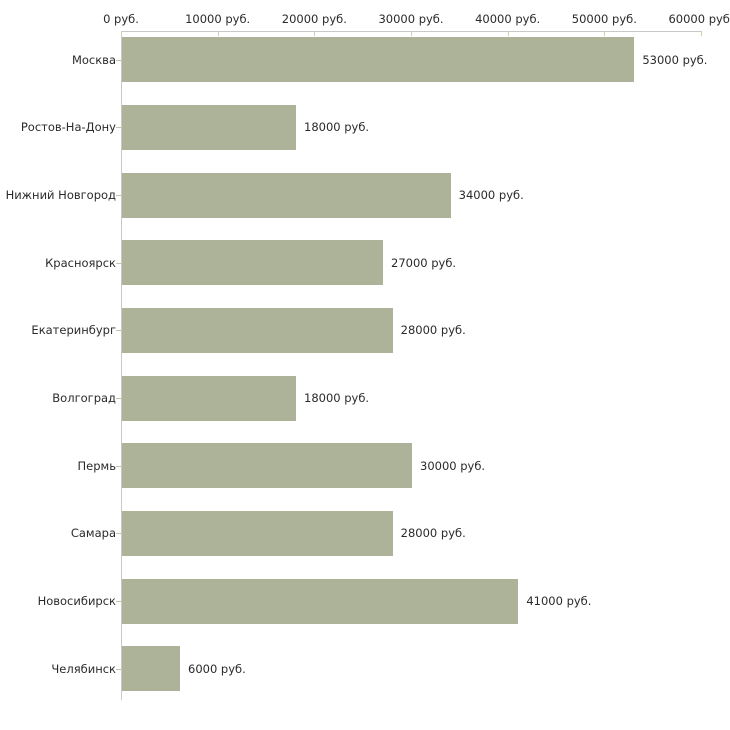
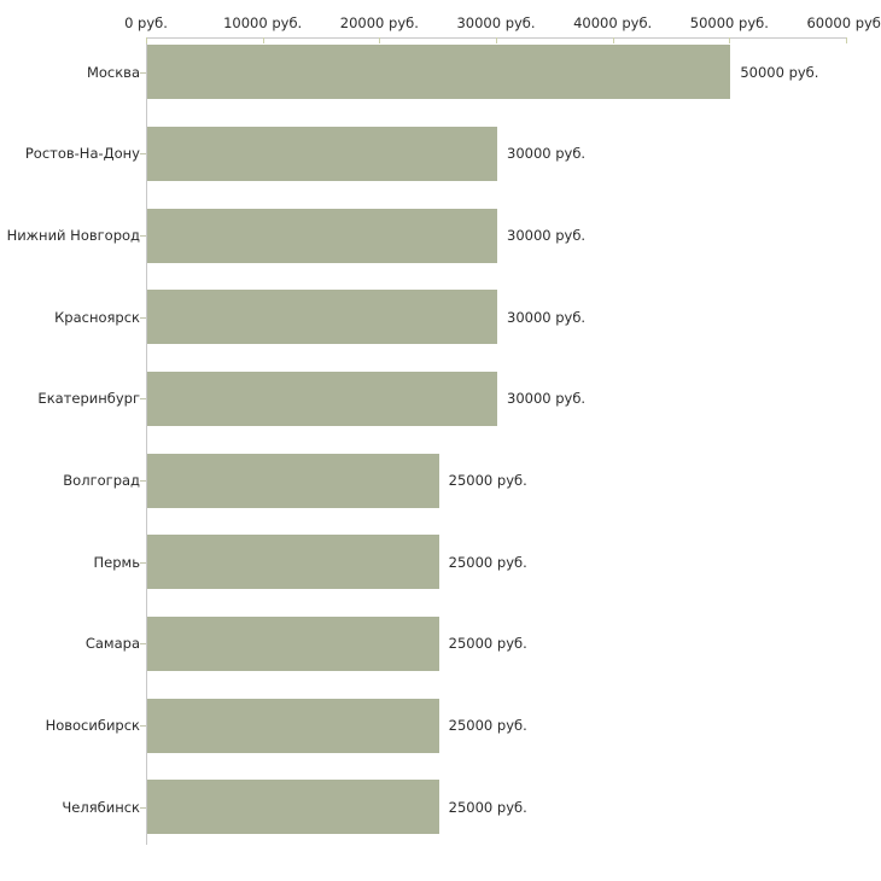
Москва: 53000 -> 50000
Ростов-На-Дону: 18000 -> 30000
Нижний Новгород: 34000 -> 30000
Красноярск: 27000 -> 30000
Екатеринбург: 28000 -> 30000
Волгоград: 18000 -> 25000
Пермь: 30000 -> 25000
Самара: 28000 -> 25000
Новосибирск: 41000 -> 25000
Челябинск: 6000 -> 25000
